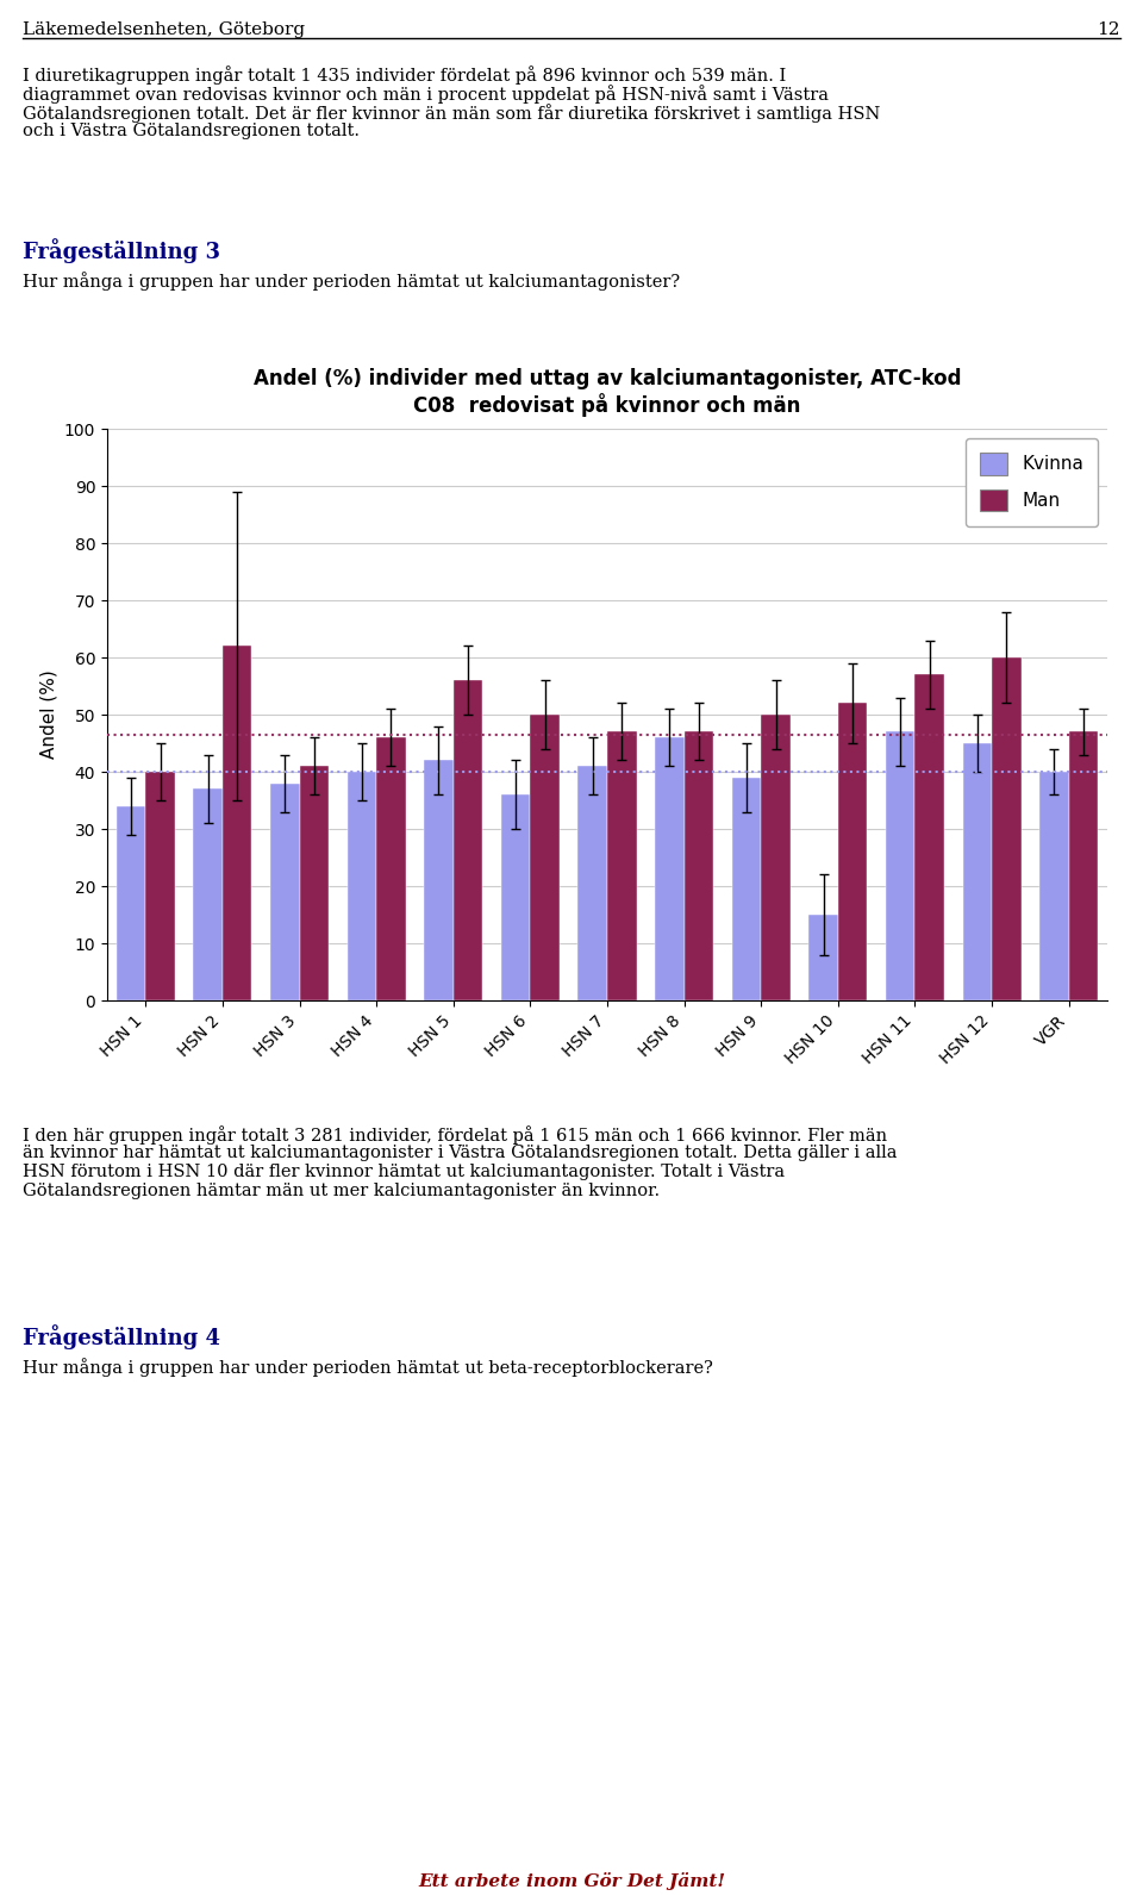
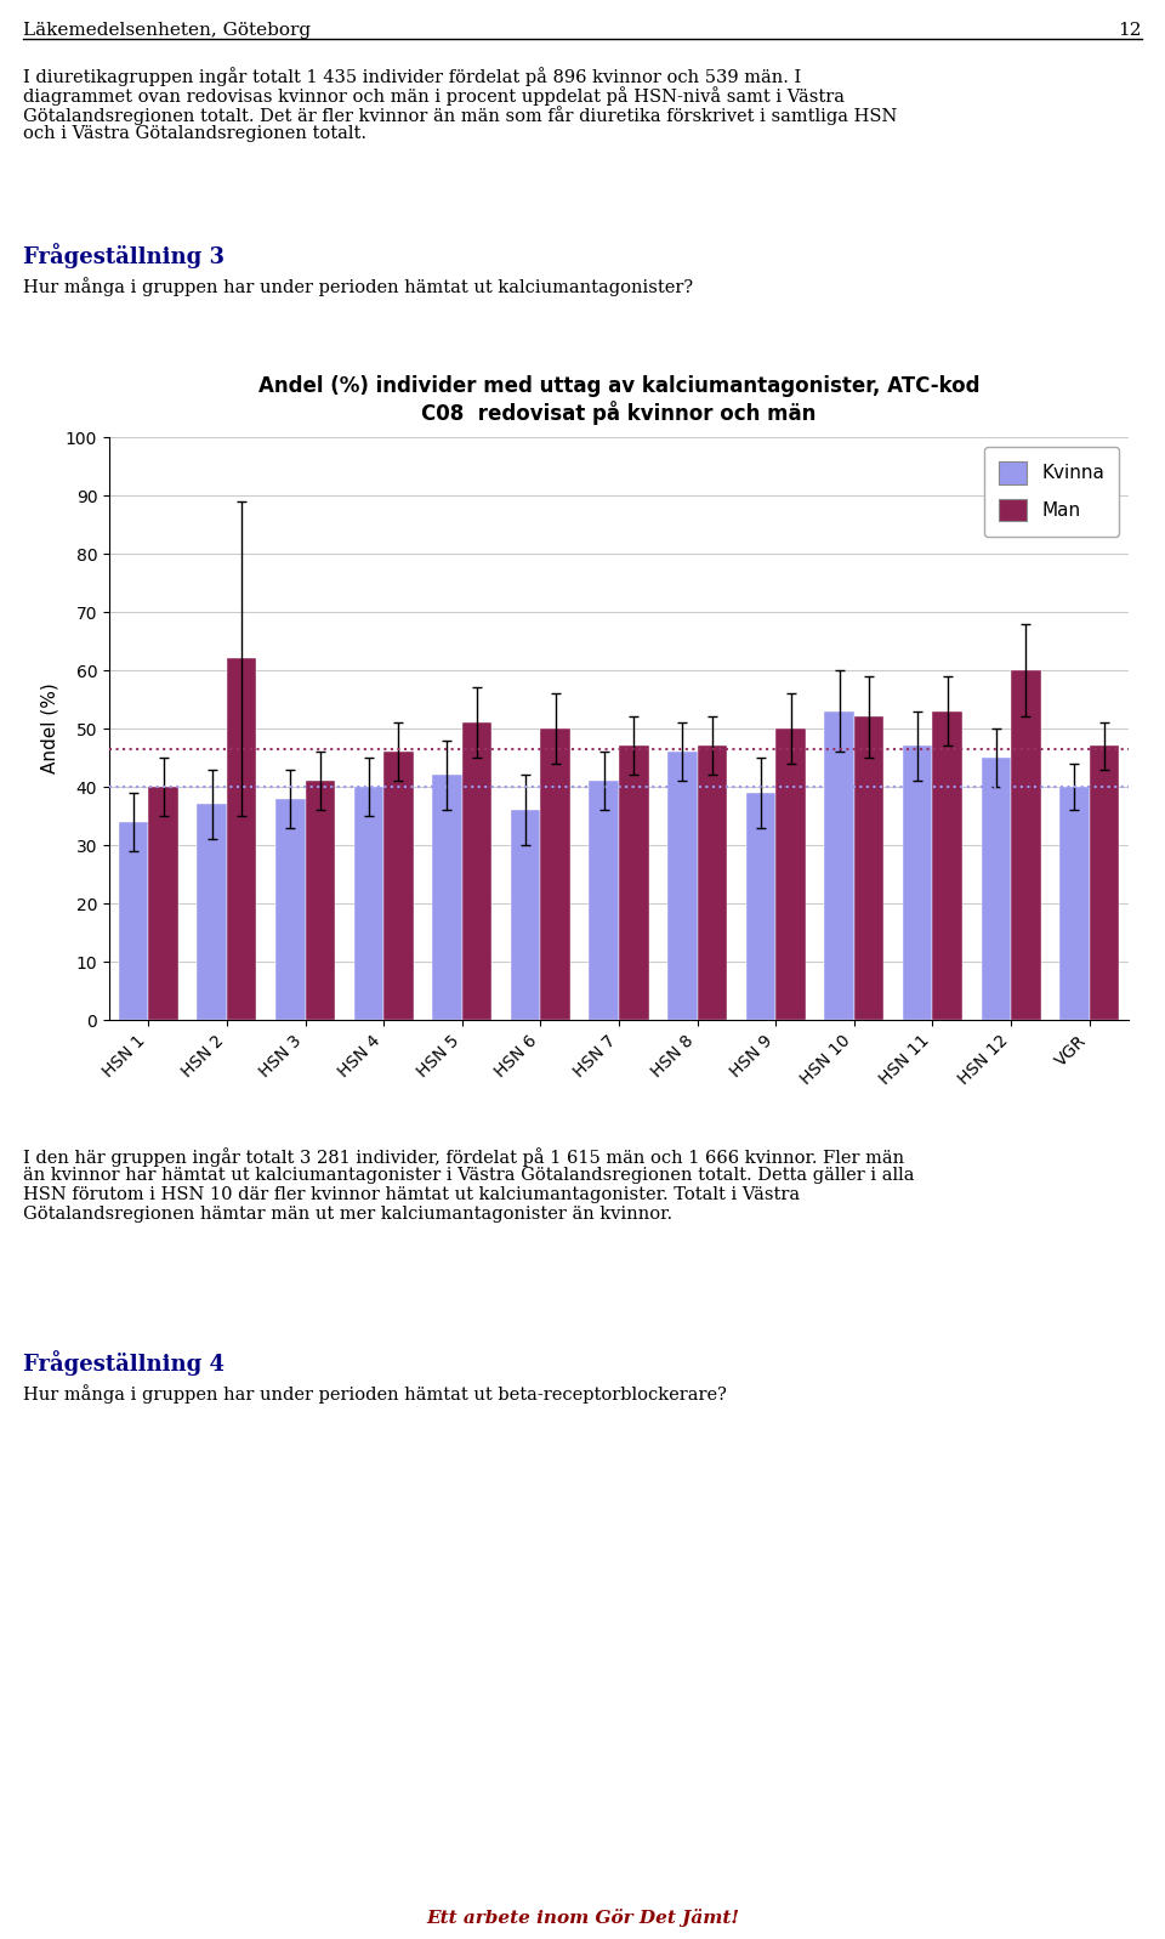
Man/HSN 5: 56 -> 51
Kvinna/HSN 10: 15 -> 53
Man/HSN 11: 57 -> 53
